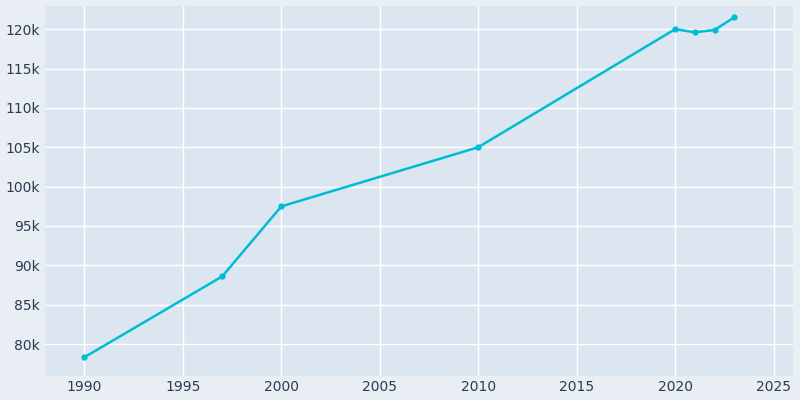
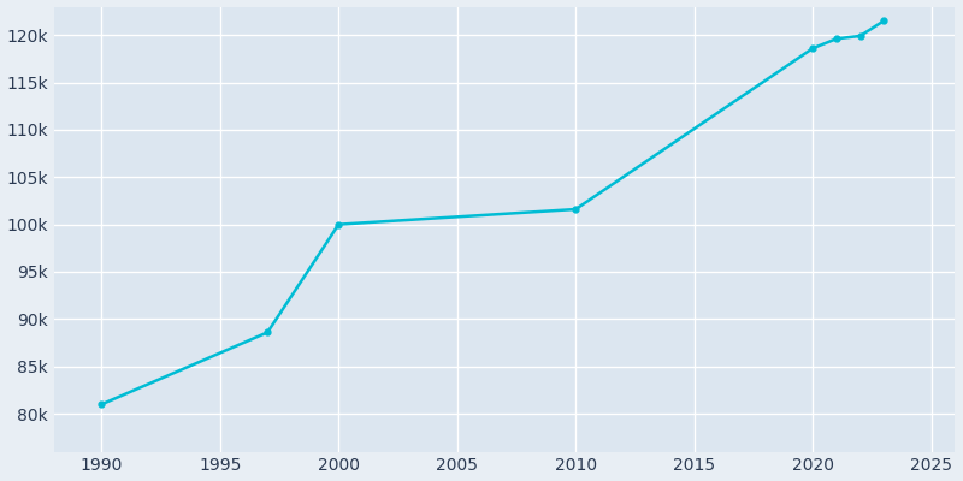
1990: 78.3k -> 81.0k
2000: 97.5k -> 100.0k
2010: 105.0k -> 101.6k
2020: 120.0k -> 118.6k
